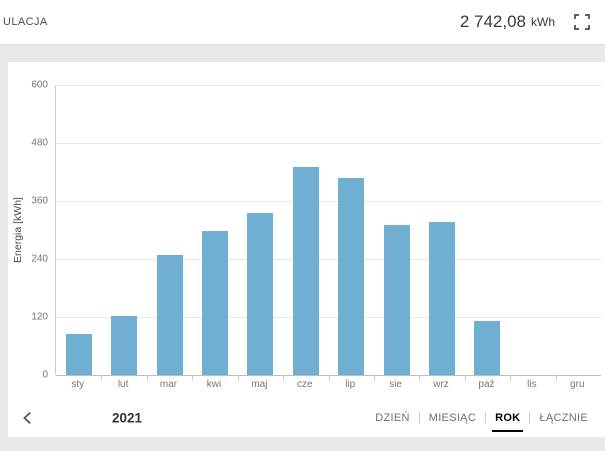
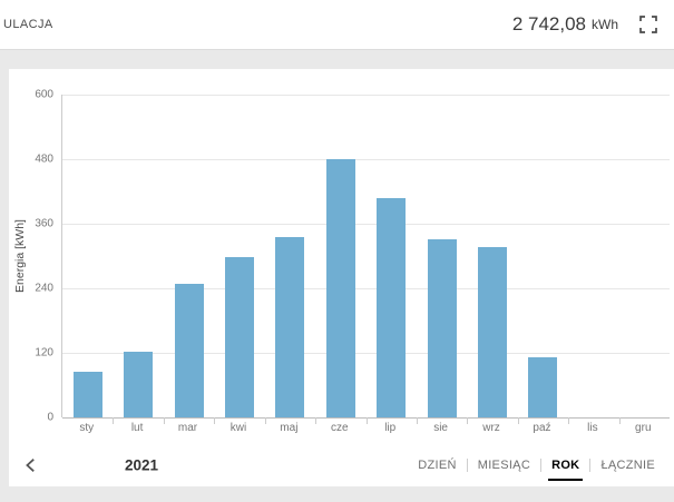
cze: 430 -> 480
sie: 310 -> 330
